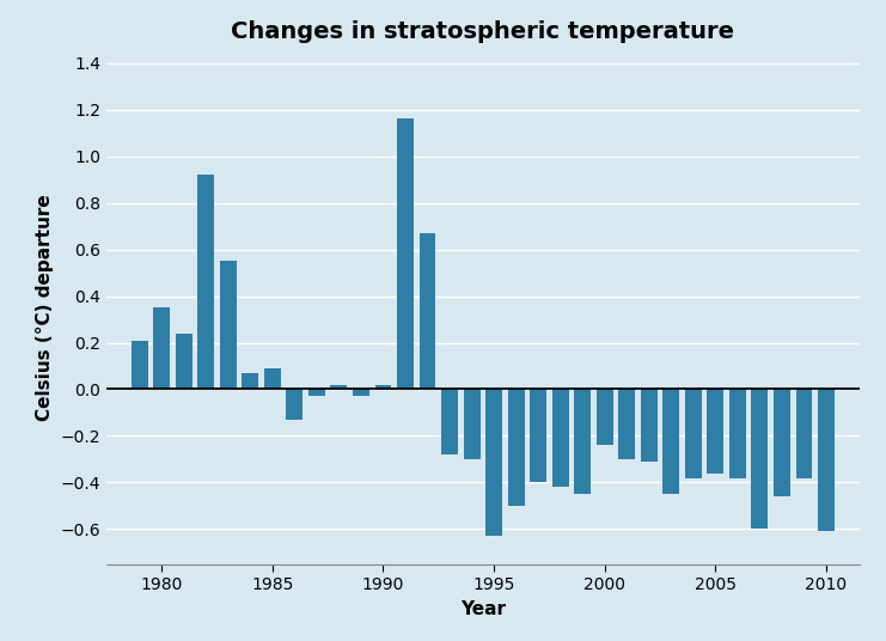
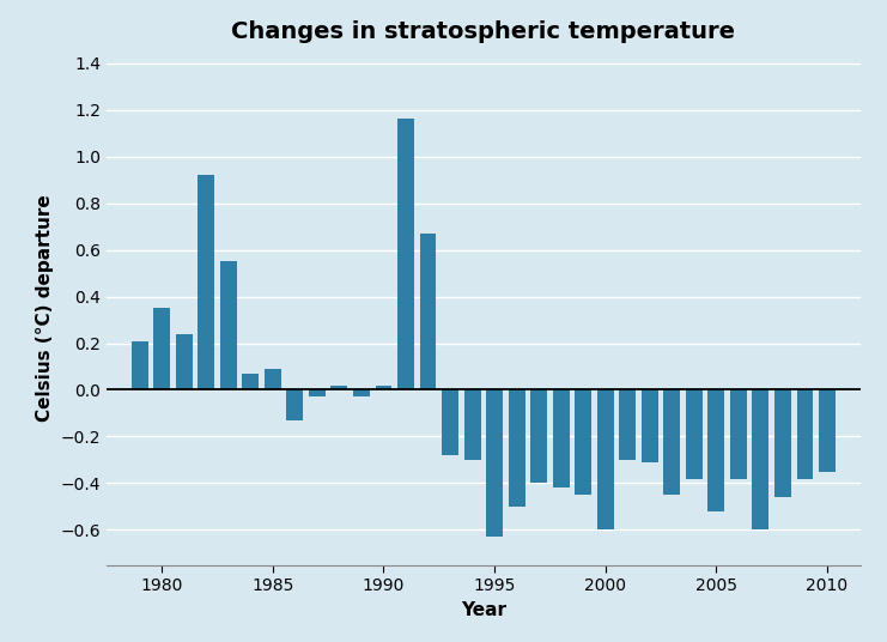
2000: -0.24 -> -0.60
2005: -0.36 -> -0.52
2010: -0.61 -> -0.35
